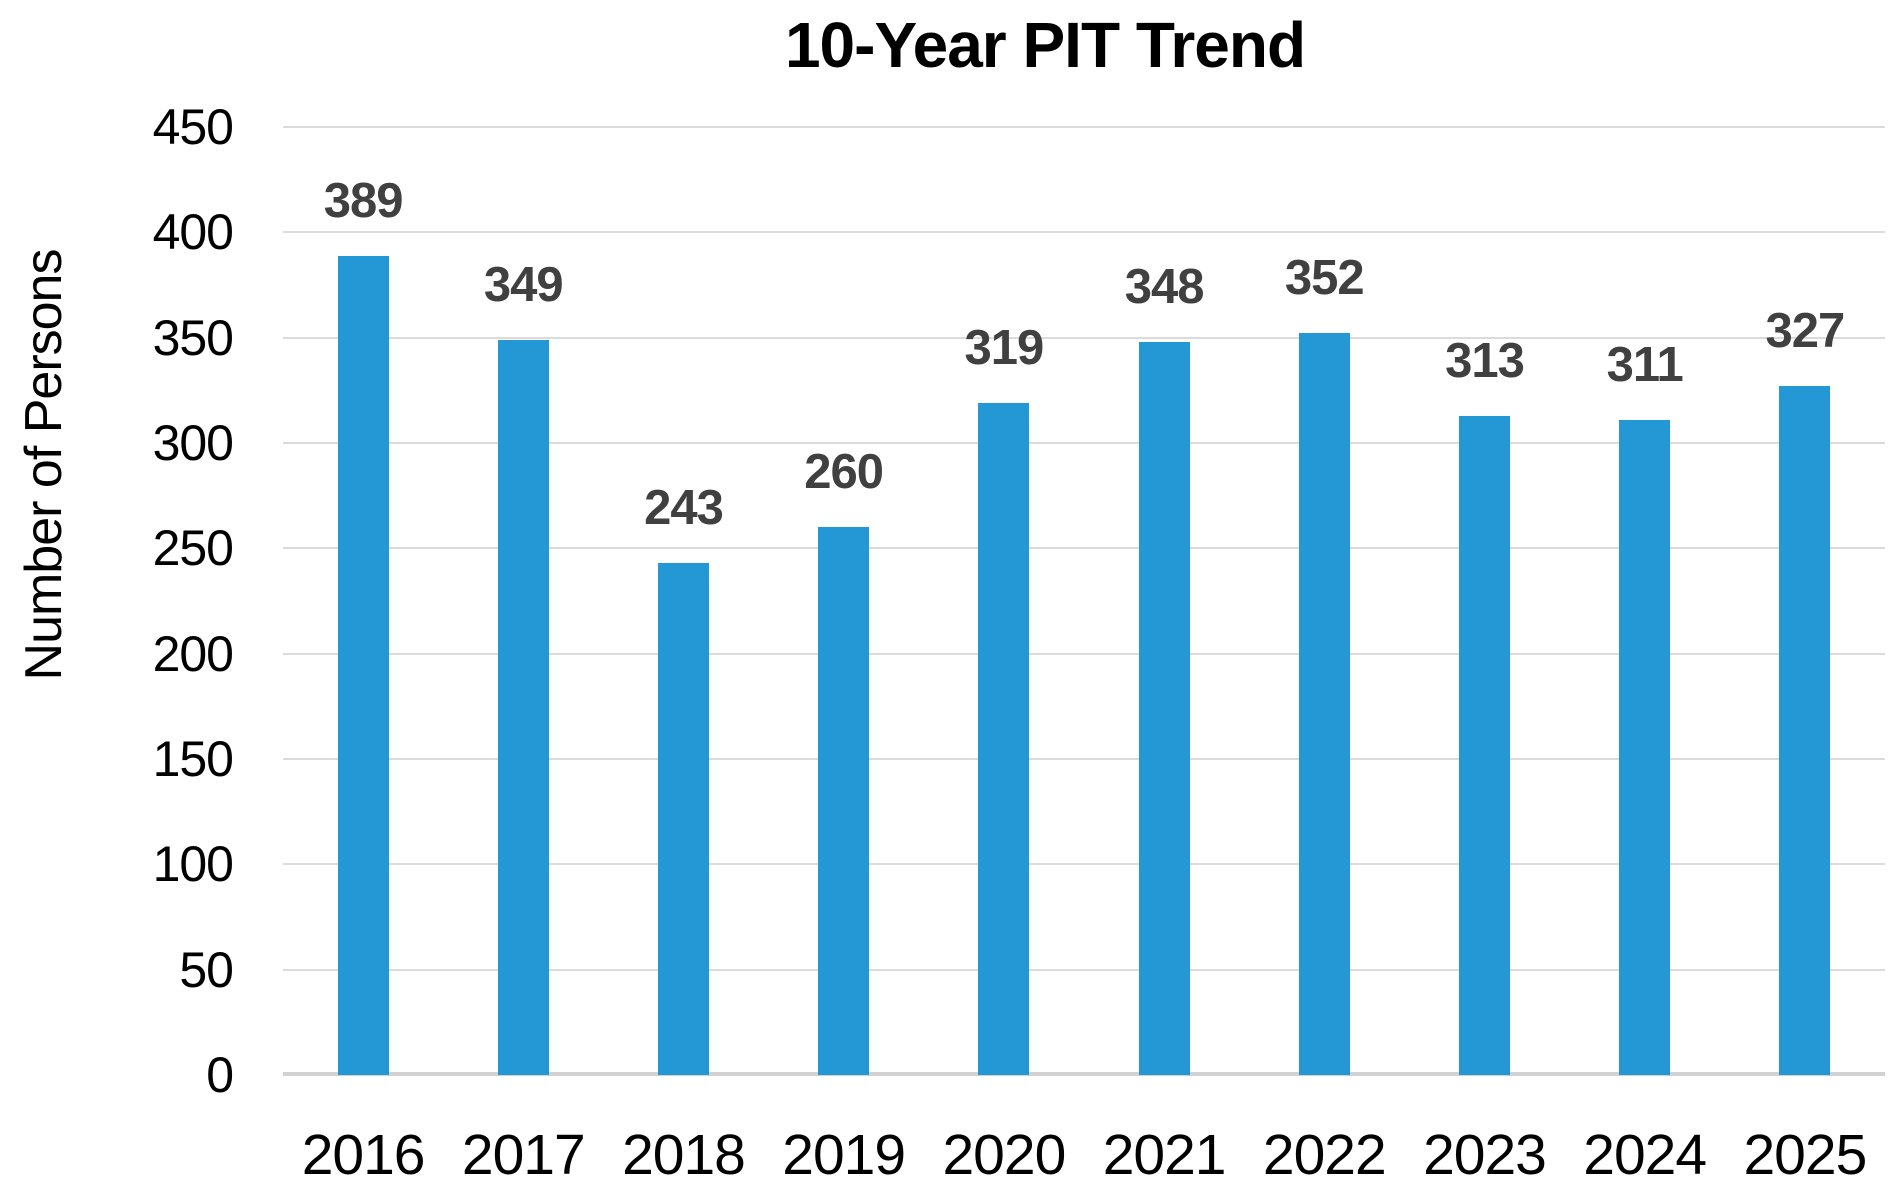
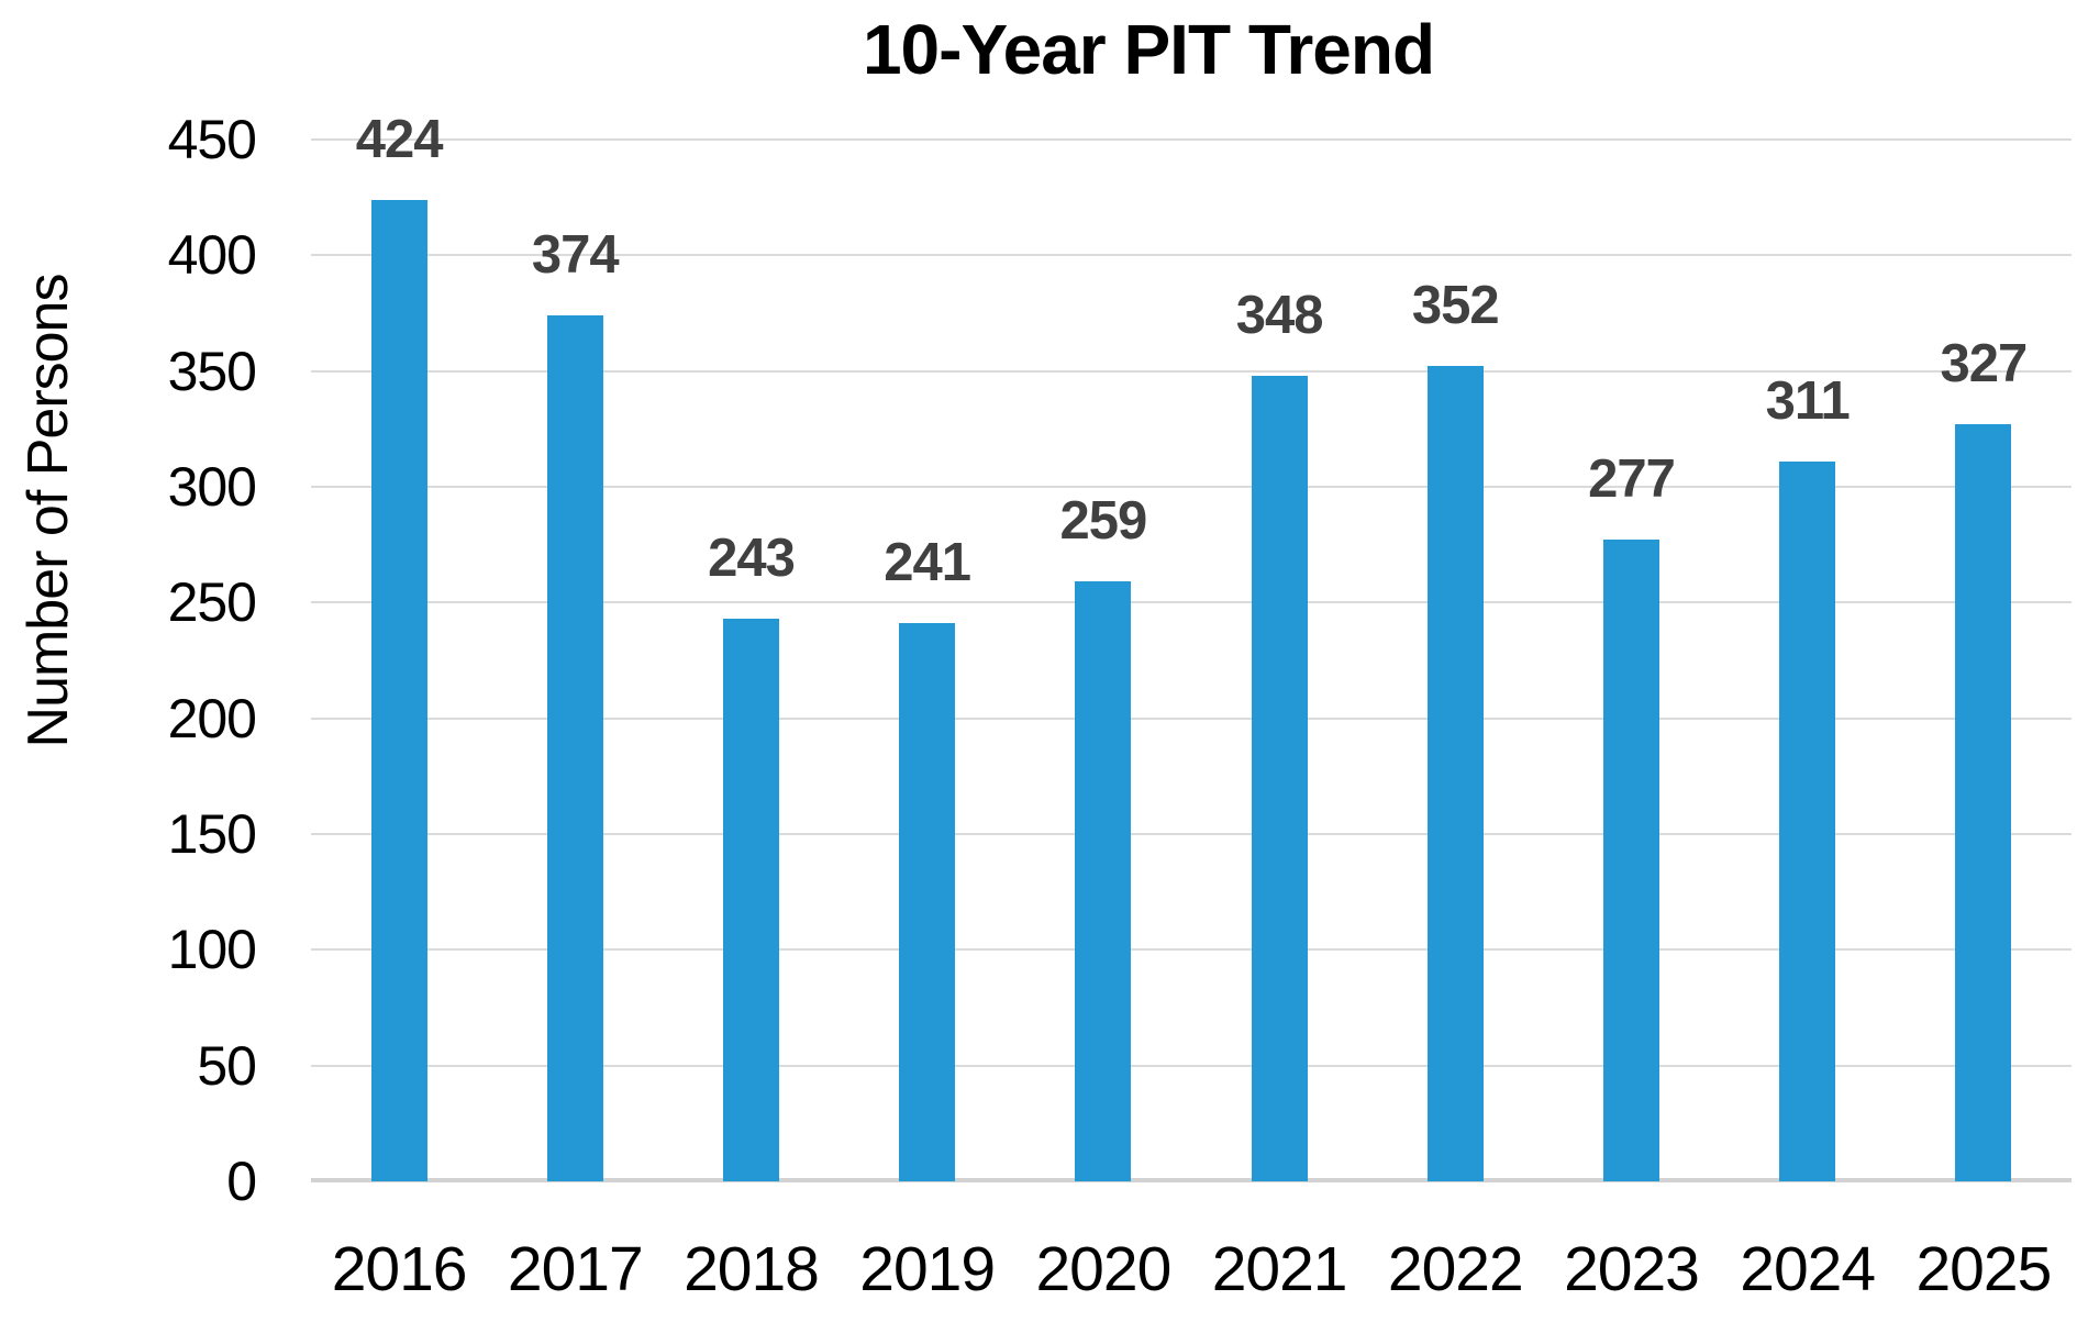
2016: 389 -> 424
2017: 349 -> 374
2019: 260 -> 241
2020: 319 -> 259
2023: 313 -> 277
